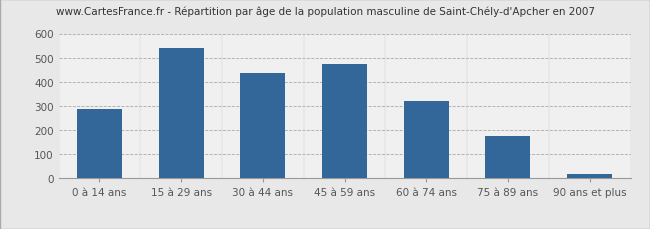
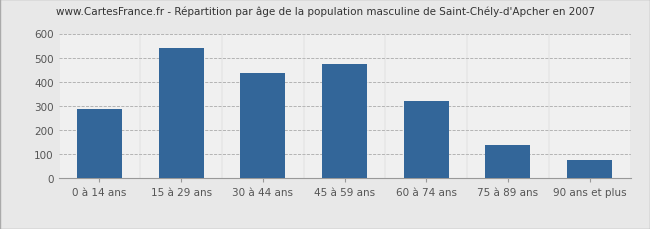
75 à 89 ans: 176 -> 140
90 ans et plus: 18 -> 75
